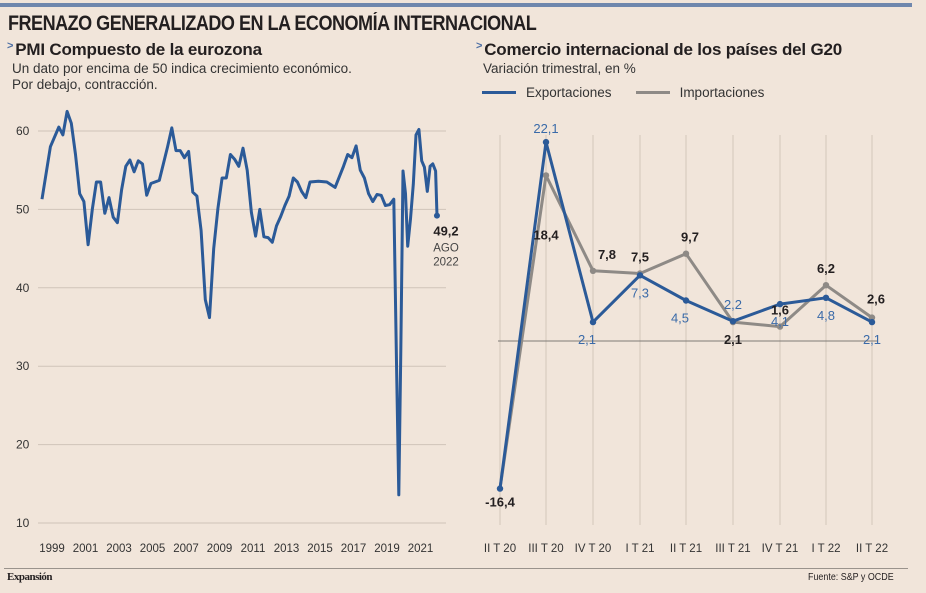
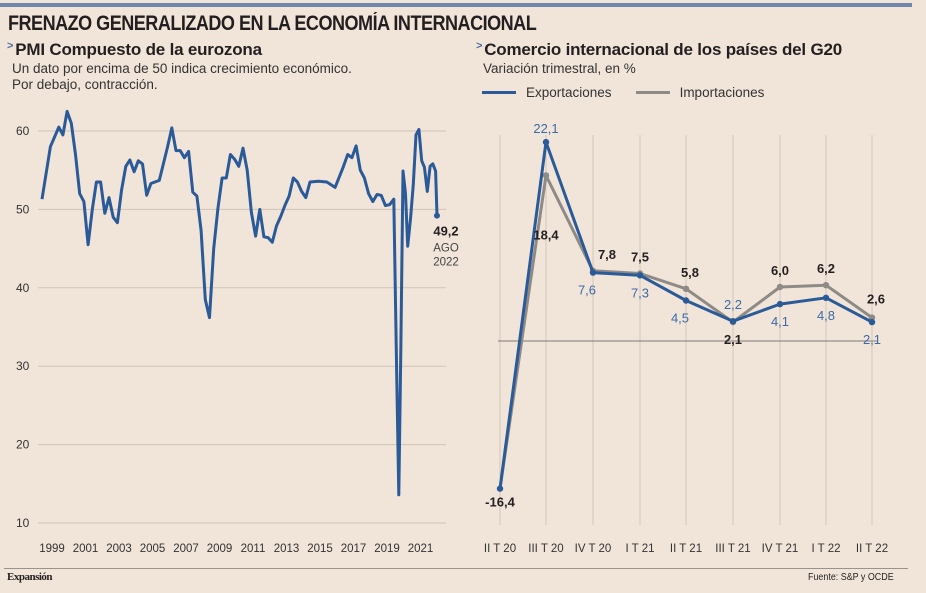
Comercio internacional de los países del G20/Exportaciones/IV T 20: 2,1 -> 7,6
Comercio internacional de los países del G20/Importaciones/II T 21: 9,7 -> 5,8
Comercio internacional de los países del G20/Importaciones/IV T 21: 1,6 -> 6,0
